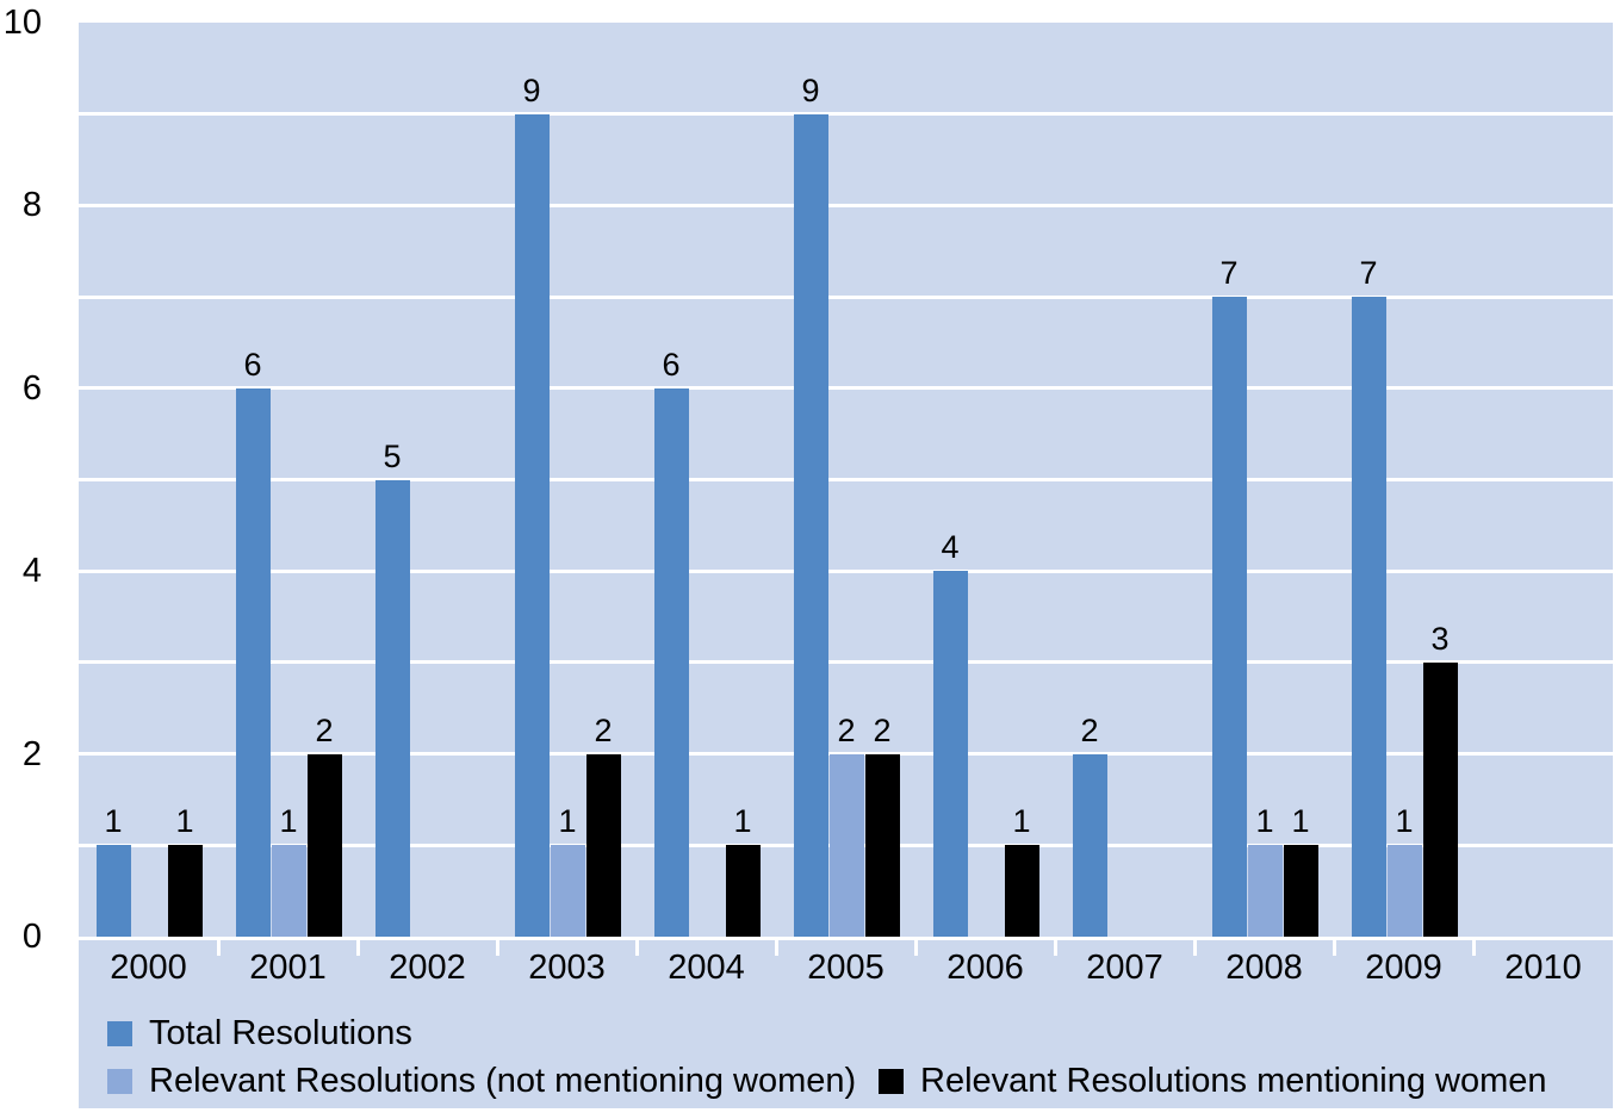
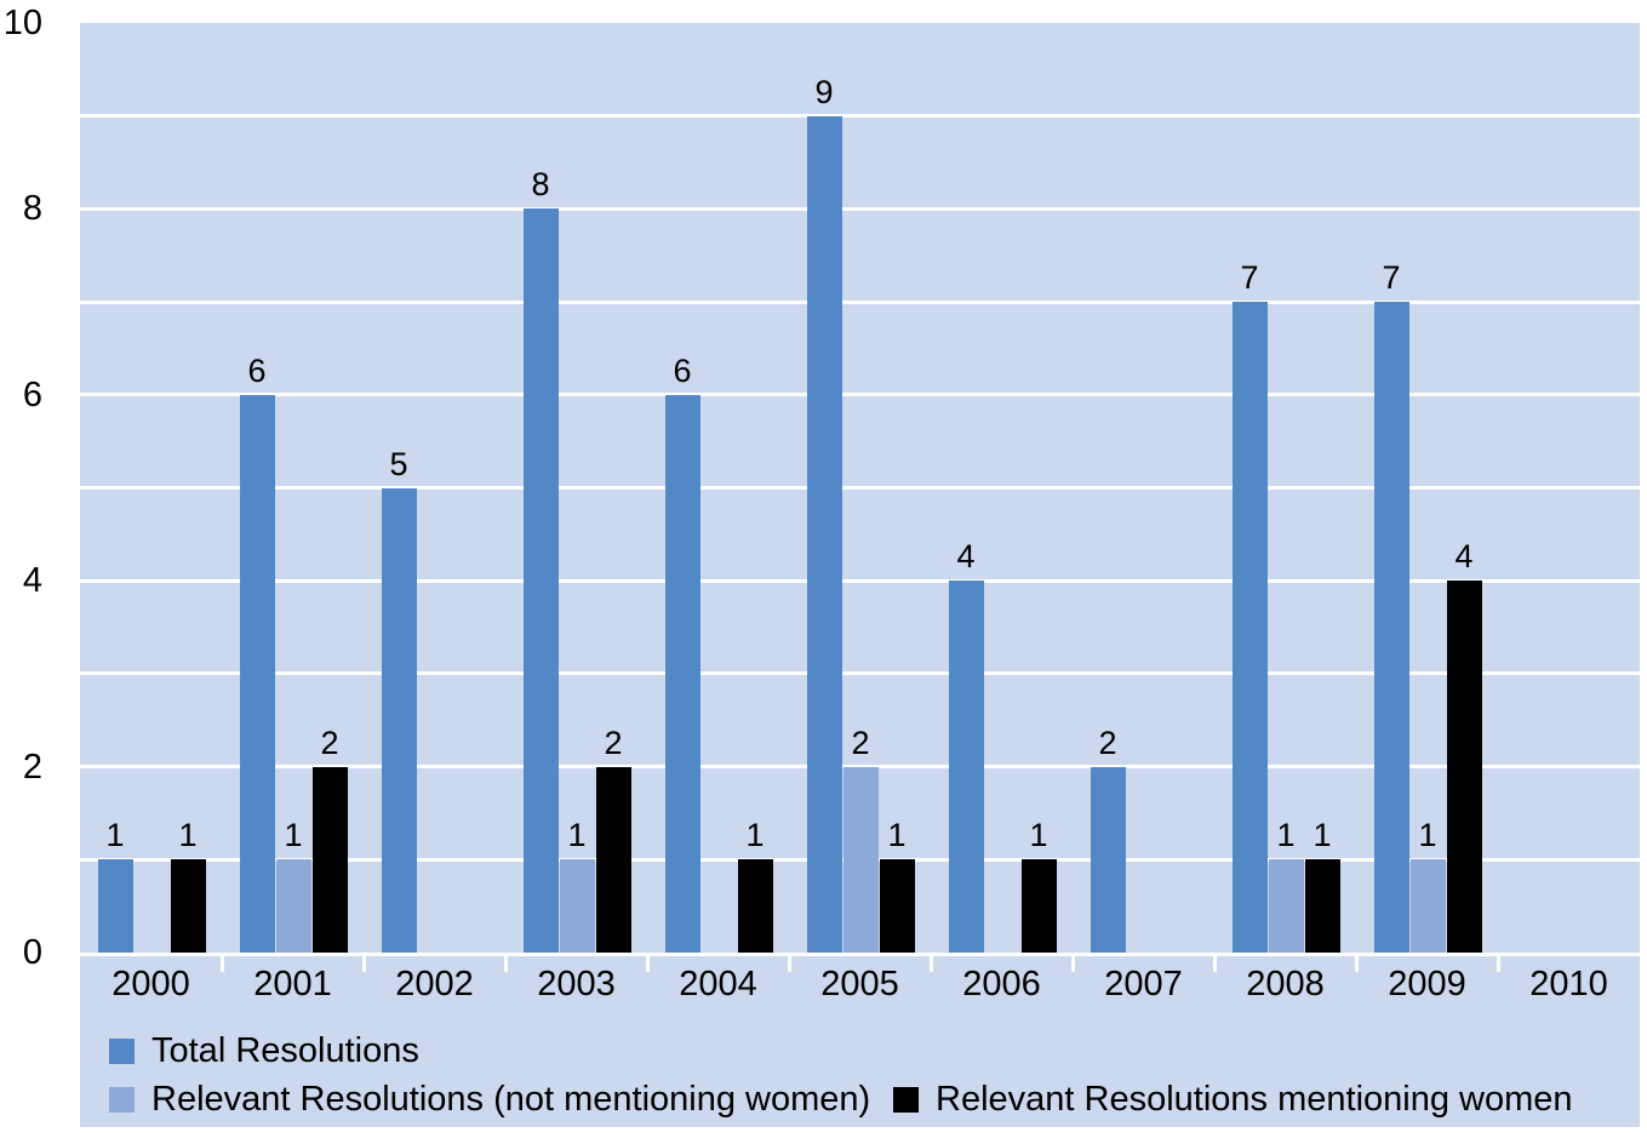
Total Resolutions/2003: 9 -> 8
Relevant Resolutions mentioning women/2005: 2 -> 1
Relevant Resolutions mentioning women/2009: 3 -> 4
